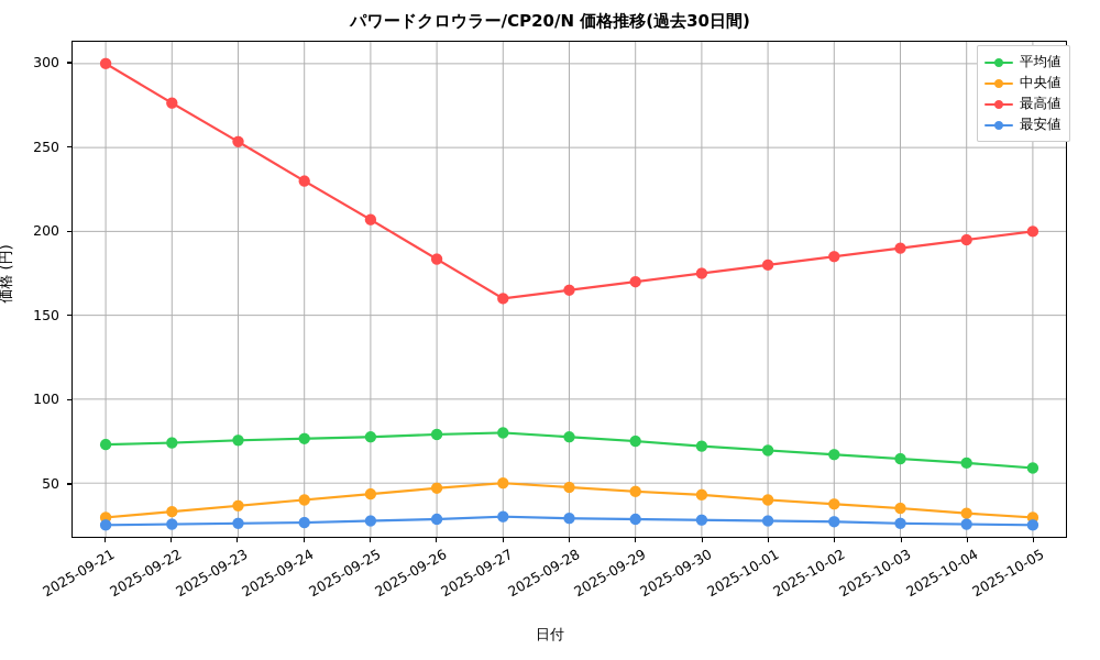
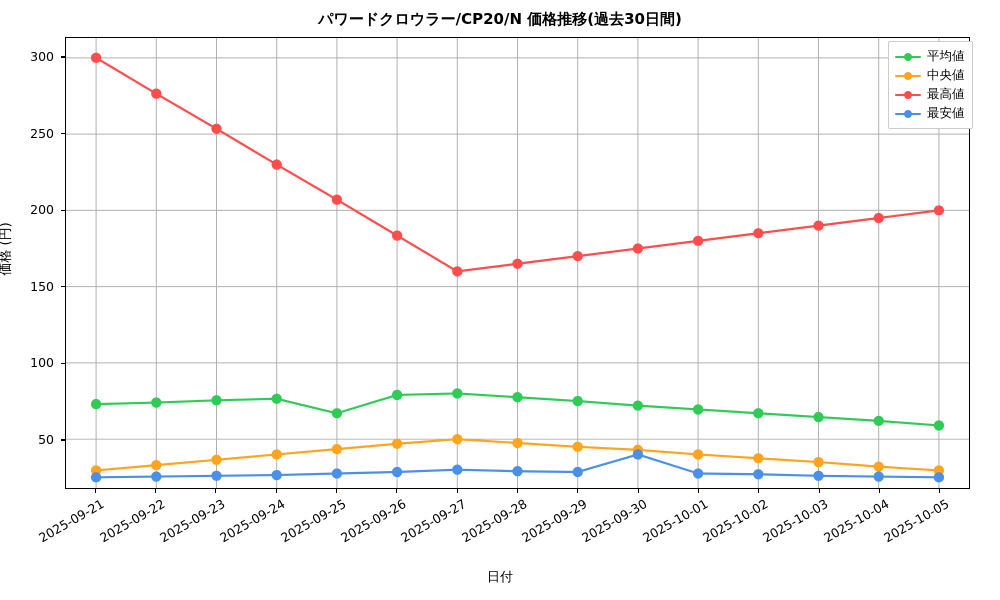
平均値/2025-09-25: 78 -> 67
最安値/2025-09-30: 28 -> 40
